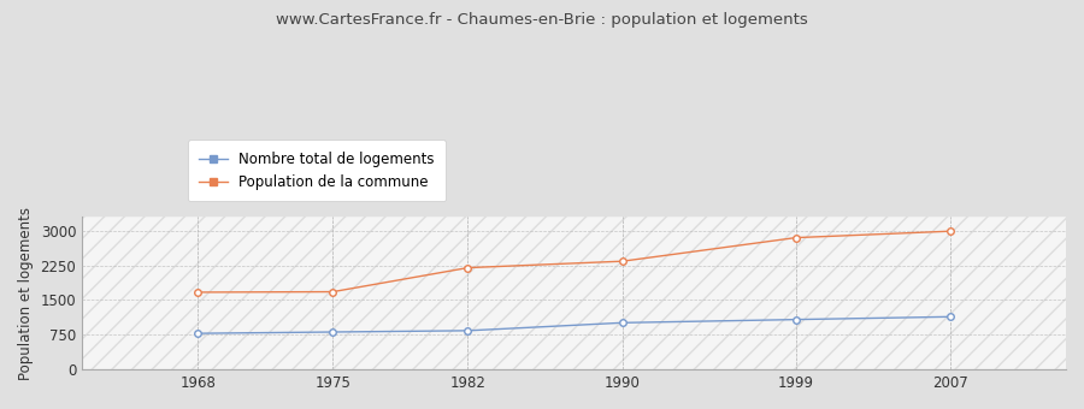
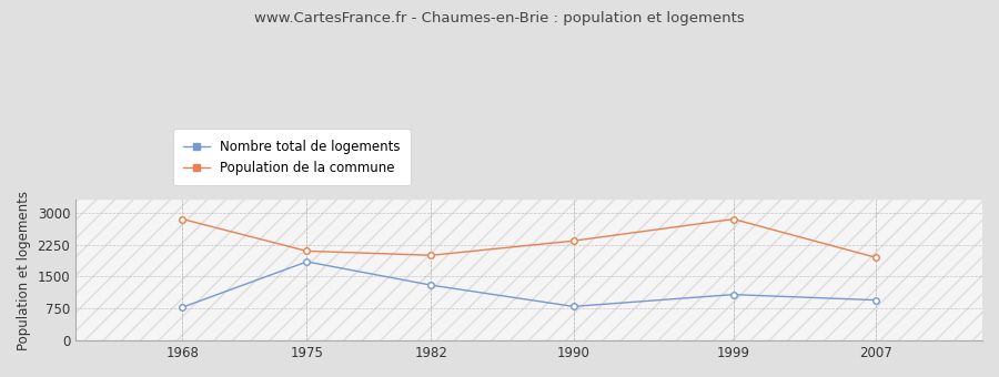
Population de la commune/1968: 1670 -> 2850
Nombre total de logements/1975: 810 -> 1850
Population de la commune/1975: 1680 -> 2100
Nombre total de logements/1982: 840 -> 1300
Population de la commune/1982: 2200 -> 2000
Nombre total de logements/1990: 1010 -> 800
Nombre total de logements/2007: 1140 -> 950
Population de la commune/2007: 2990 -> 1950
